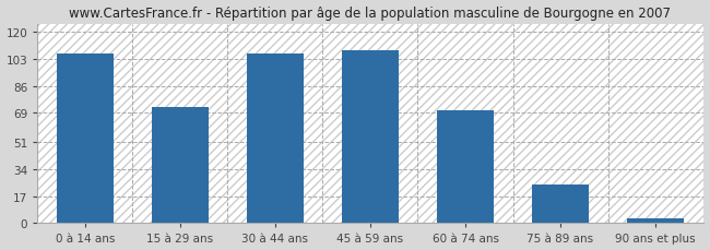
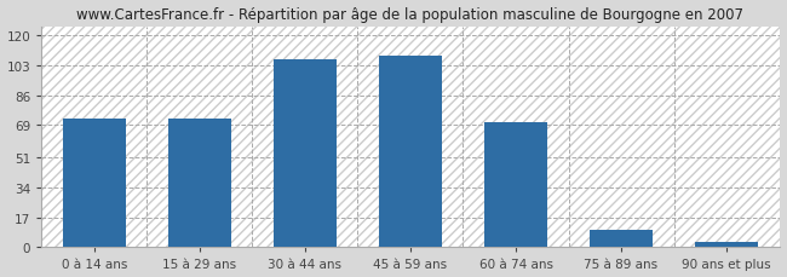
0 à 14 ans: 106 -> 73
75 à 89 ans: 24 -> 10
